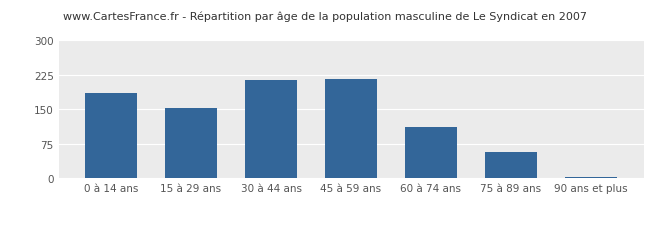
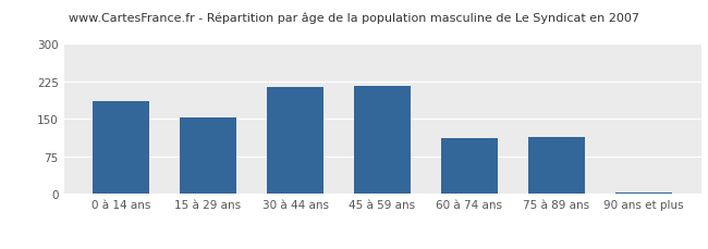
75 à 89 ans: 57 -> 115
